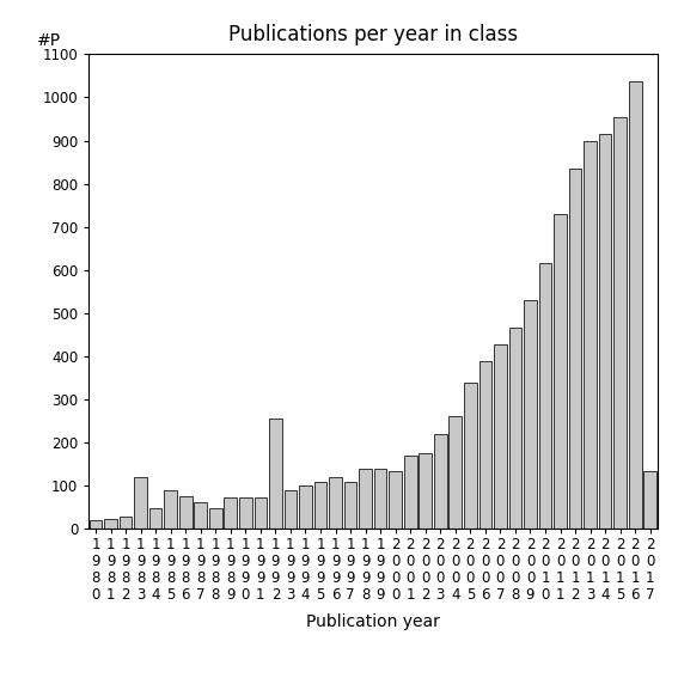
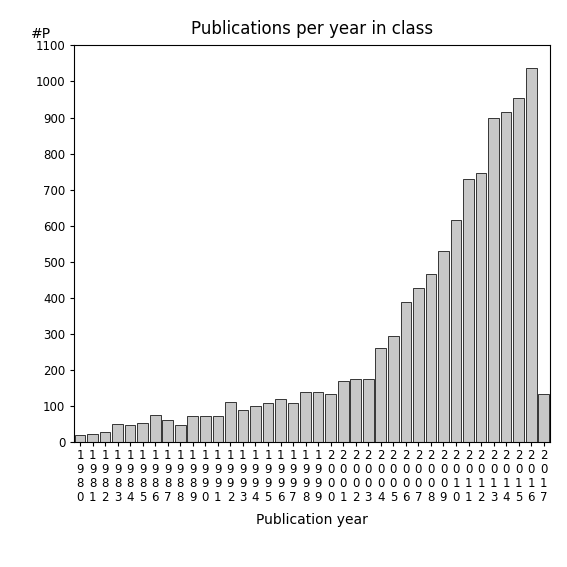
1 9 8 3: 120 -> 50
1 9 8 5: 90 -> 52
1 9 9 2: 255 -> 112
2 0 0 3: 220 -> 175
2 0 0 5: 340 -> 295
2 0 1 2: 835 -> 745
